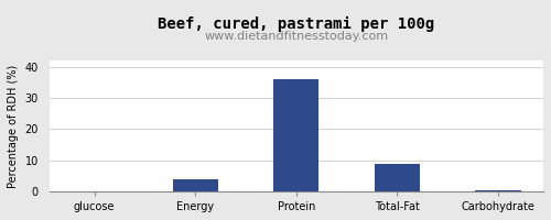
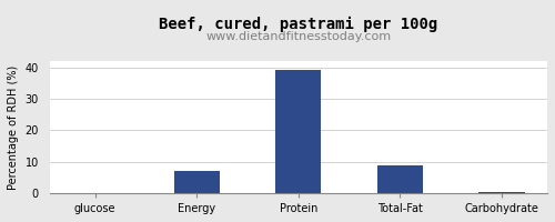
Energy: 4.0 -> 7.0
Protein: 36.0 -> 39.0
